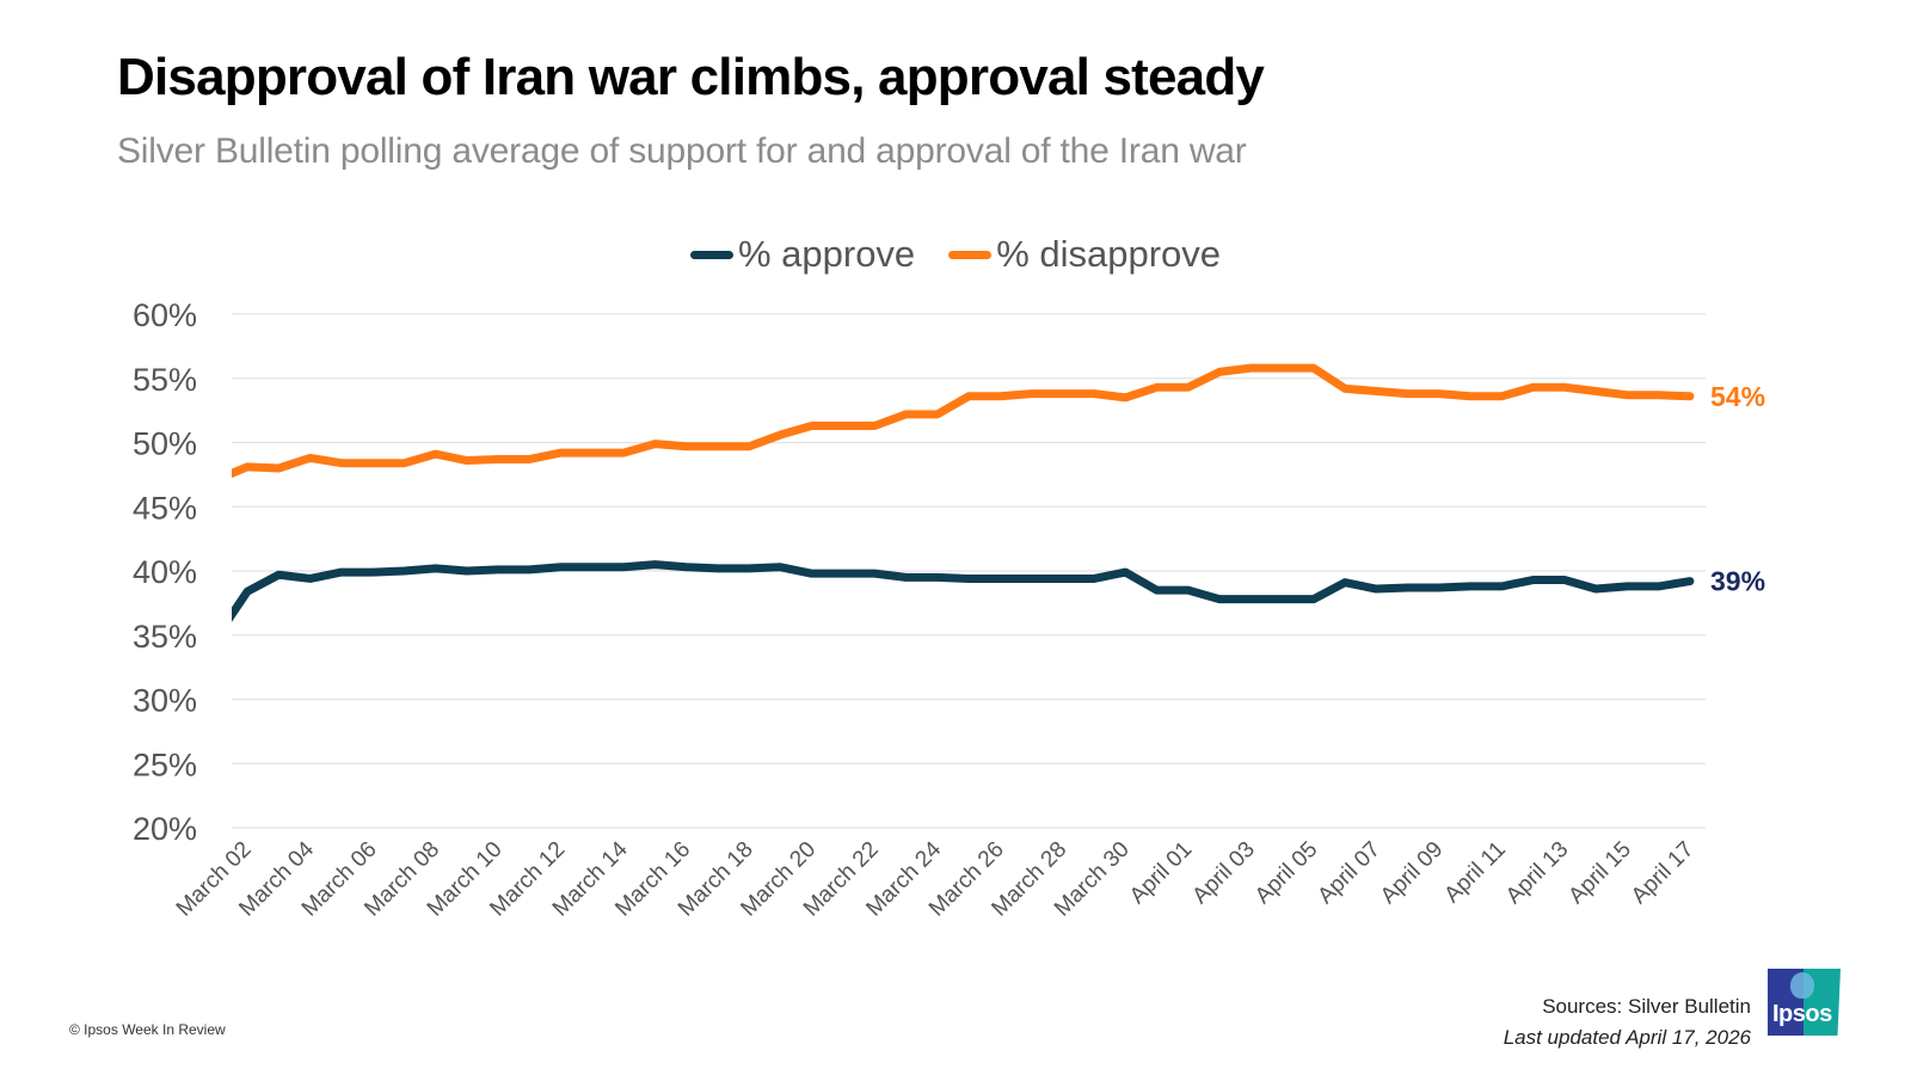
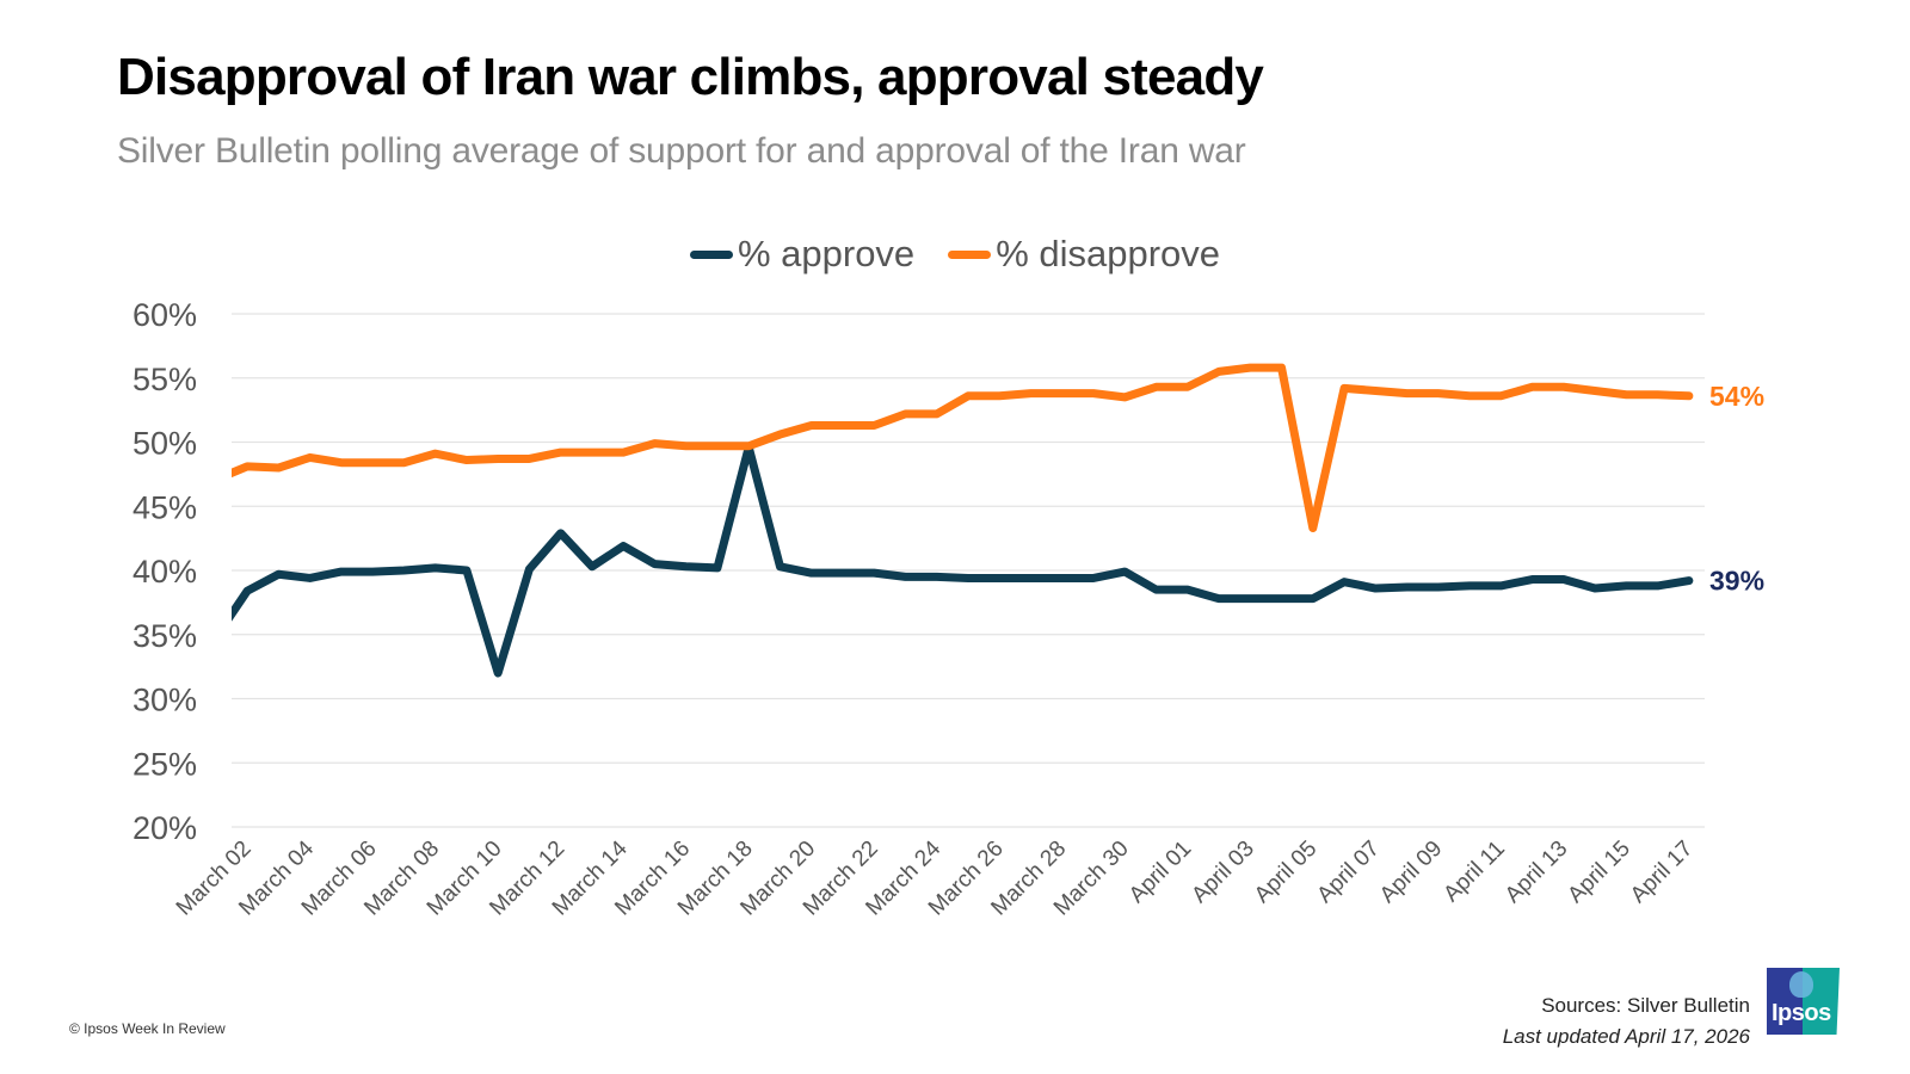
% approve/March 10: 40.1% -> 32.0%
% approve/March 12: 40.3% -> 42.9%
% approve/March 14: 40.3% -> 41.9%
% approve/March 18: 40.2% -> 49.6%
% disapprove/April 05: 55.8% -> 43.3%
